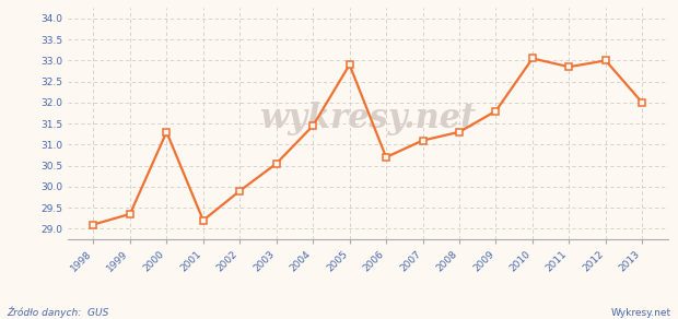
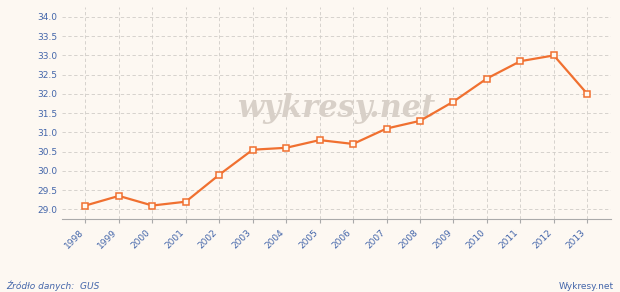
2000: 31.30 -> 29.10
2004: 31.45 -> 30.60
2005: 32.90 -> 30.80
2010: 33.05 -> 32.40
